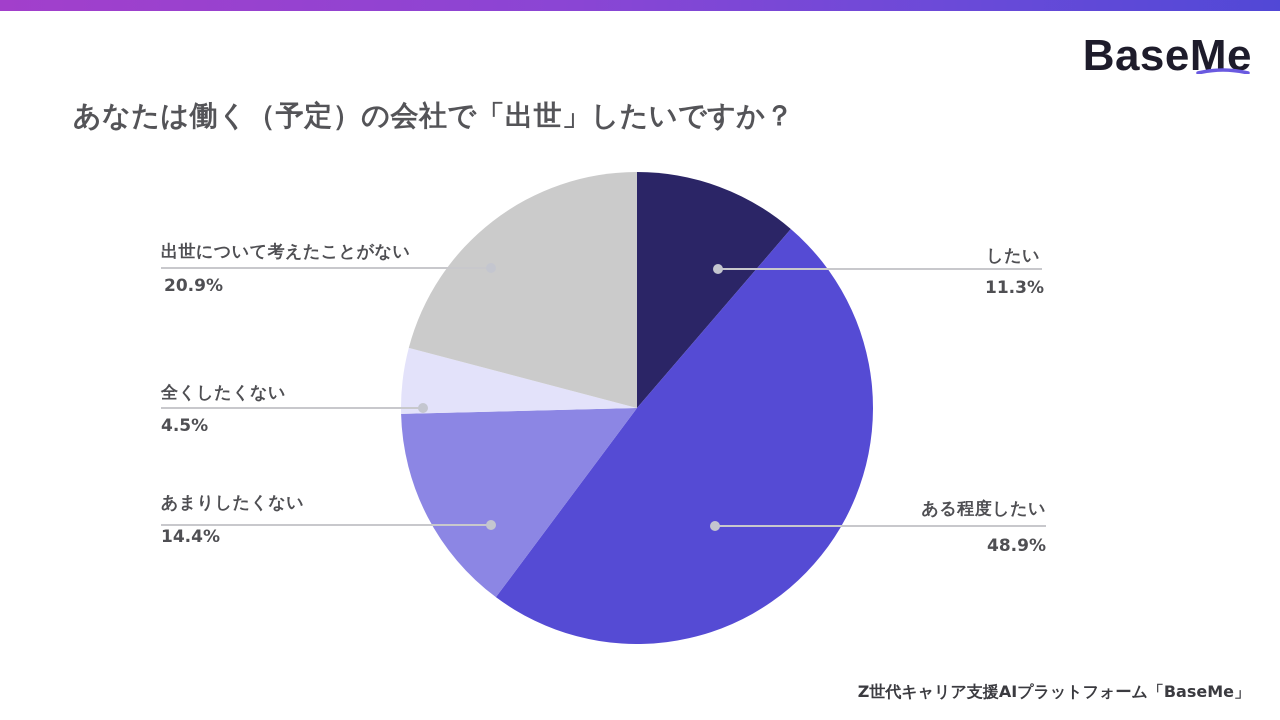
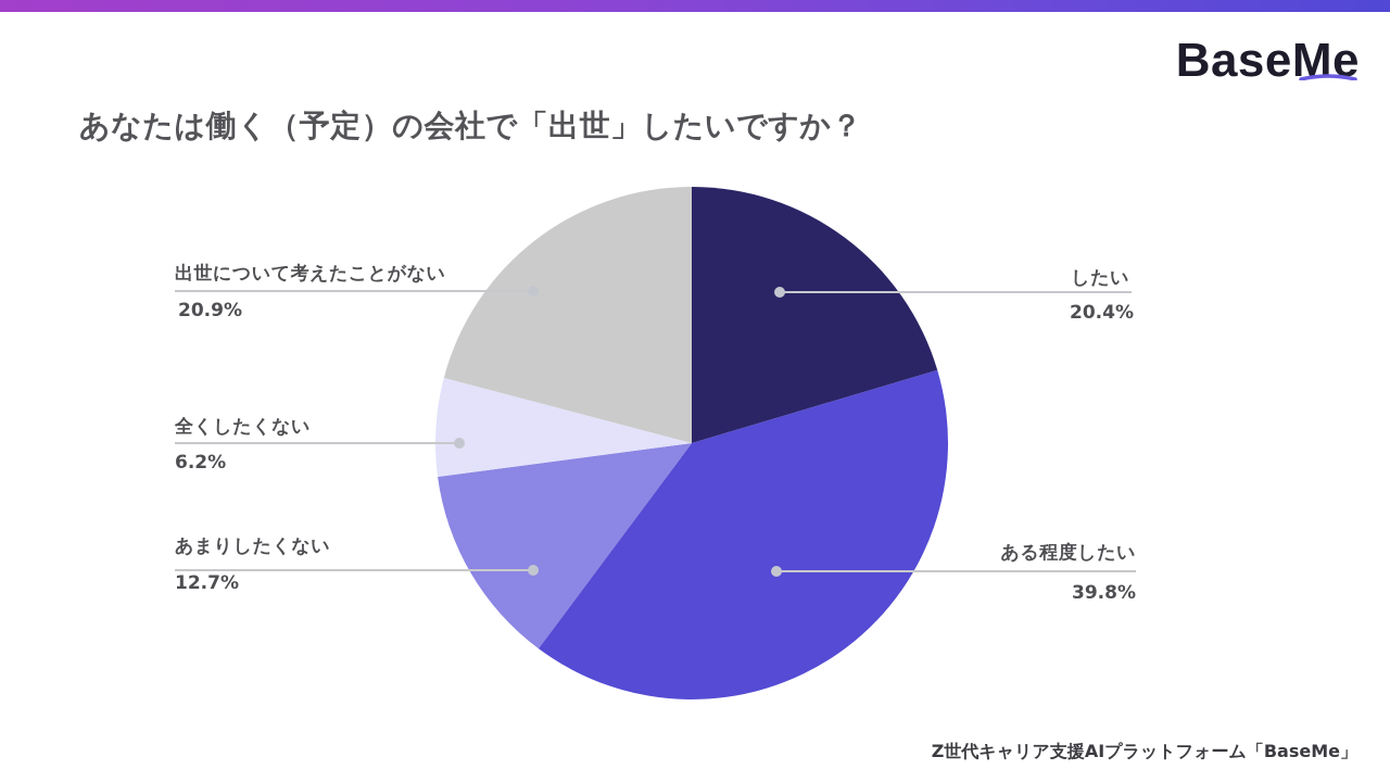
したい: 11.3% -> 20.4%
ある程度したい: 48.9% -> 39.8%
あまりしたくない: 14.4% -> 12.7%
全くしたくない: 4.5% -> 6.2%
